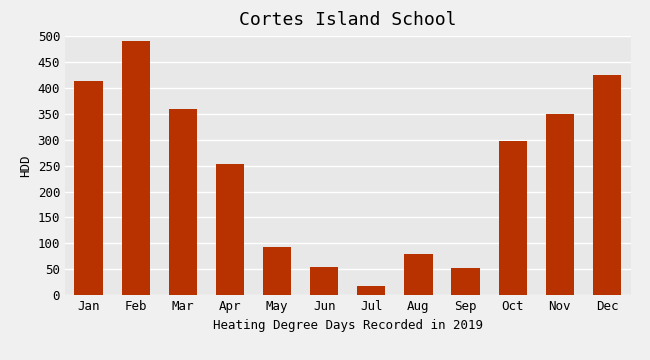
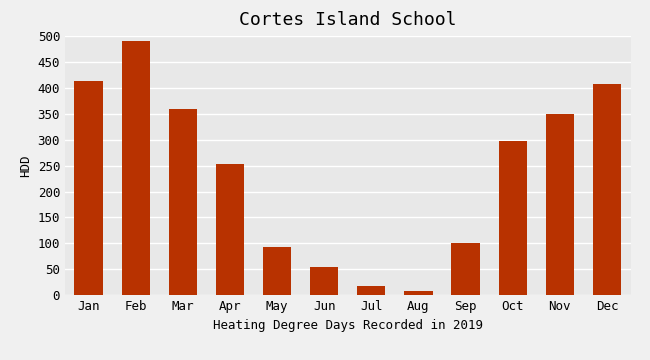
Aug: 80 -> 9
Sep: 52 -> 101
Dec: 424 -> 408
